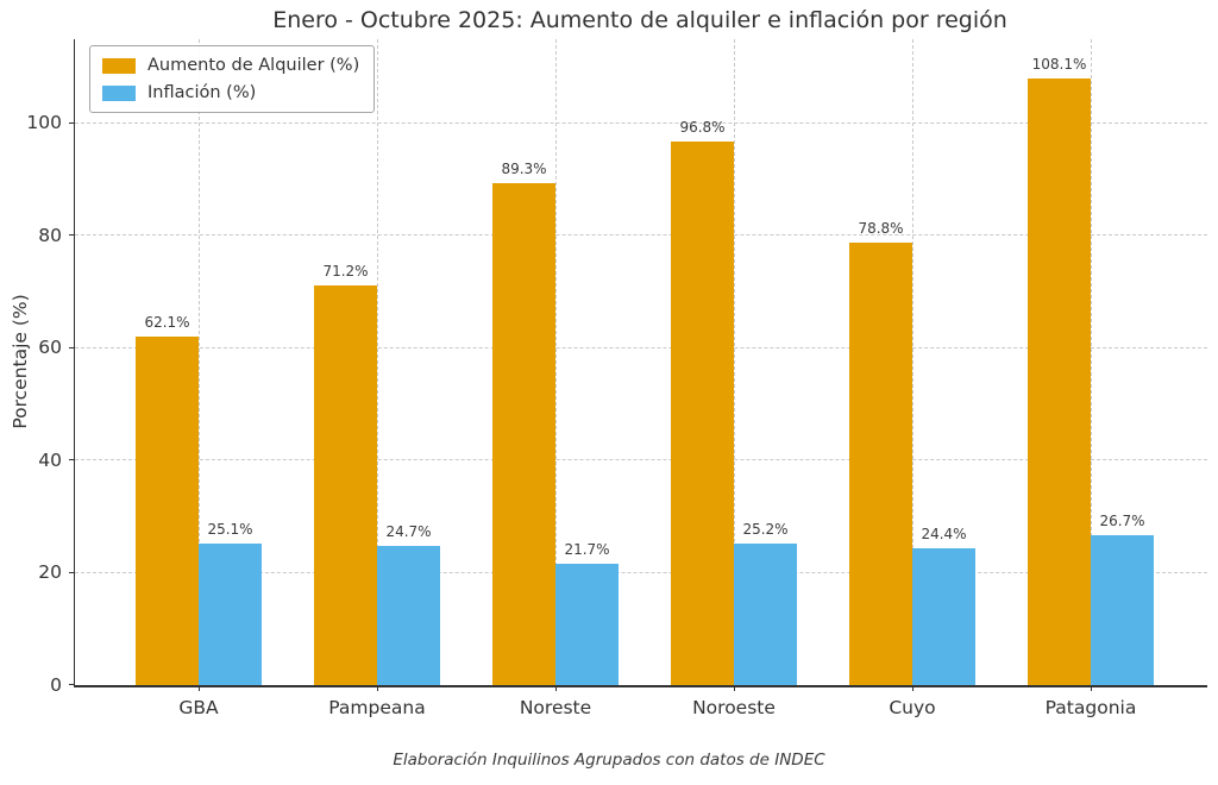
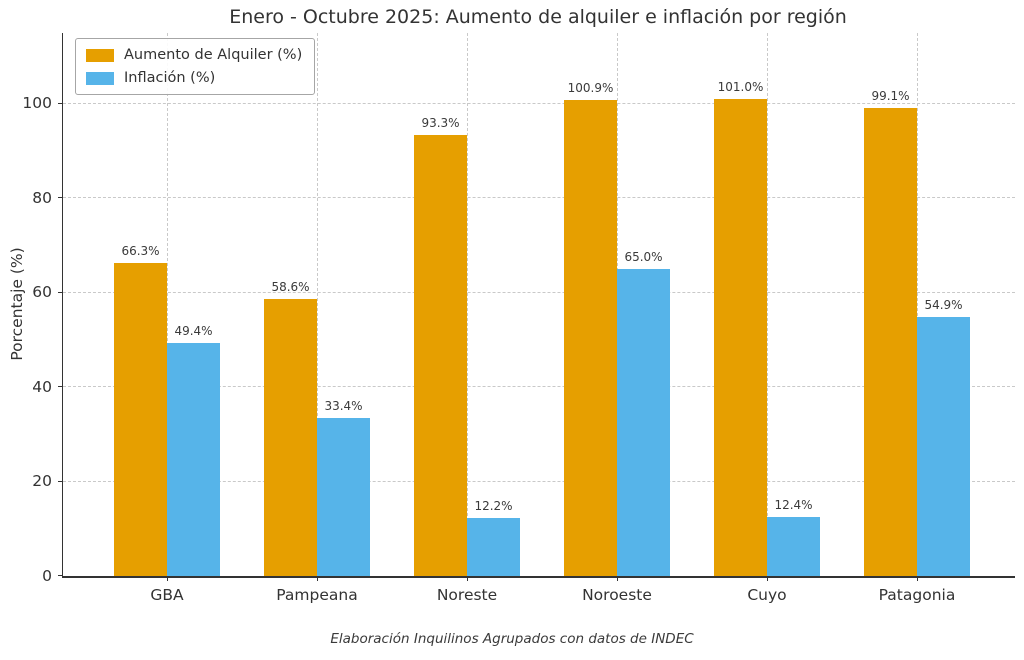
Aumento de Alquiler (%)/GBA: 62.1% -> 66.3%
Inflación (%)/GBA: 25.1% -> 49.4%
Aumento de Alquiler (%)/Pampeana: 71.2% -> 58.6%
Inflación (%)/Pampeana: 24.7% -> 33.4%
Aumento de Alquiler (%)/Noreste: 89.3% -> 93.3%
Inflación (%)/Noreste: 21.7% -> 12.2%
Aumento de Alquiler (%)/Noroeste: 96.8% -> 100.9%
Inflación (%)/Noroeste: 25.2% -> 65.0%
Aumento de Alquiler (%)/Cuyo: 78.8% -> 101.0%
Inflación (%)/Cuyo: 24.4% -> 12.4%
Aumento de Alquiler (%)/Patagonia: 108.1% -> 99.1%
Inflación (%)/Patagonia: 26.7% -> 54.9%
